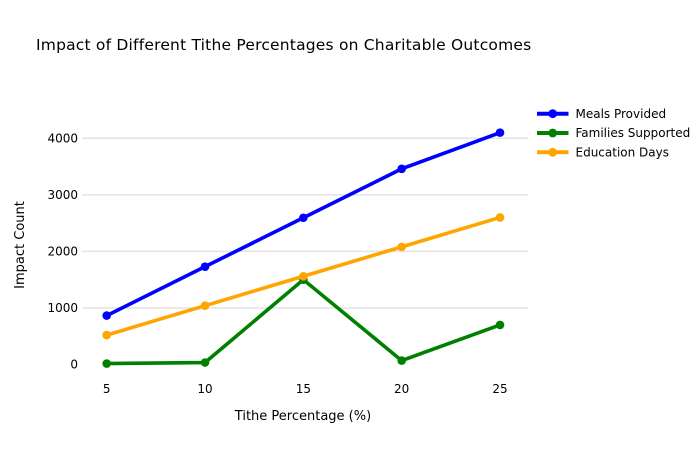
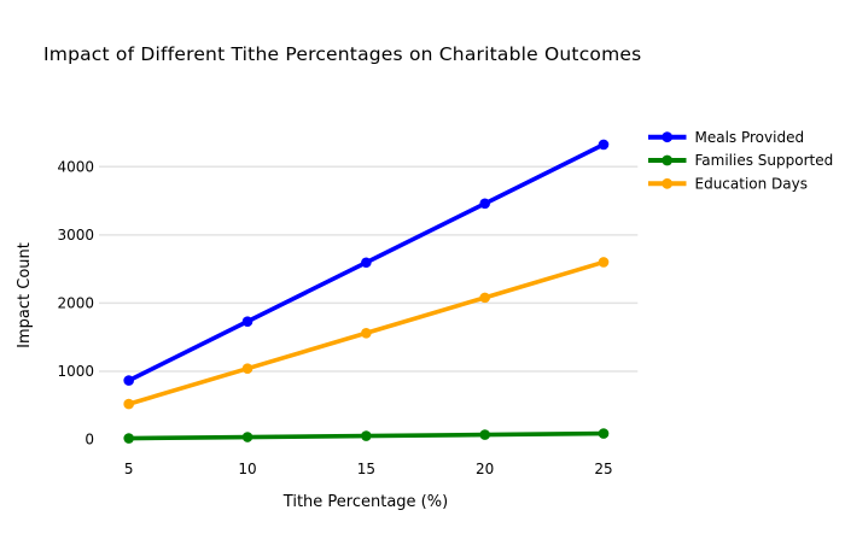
Families Supported/15: 1500 -> 100
Meals Provided/25: 4100 -> 4300
Families Supported/25: 700 -> 100
